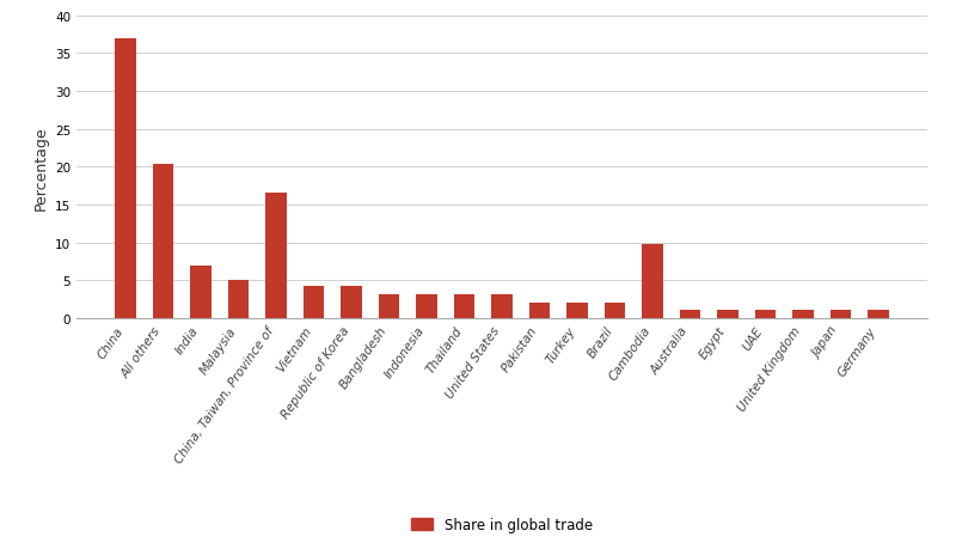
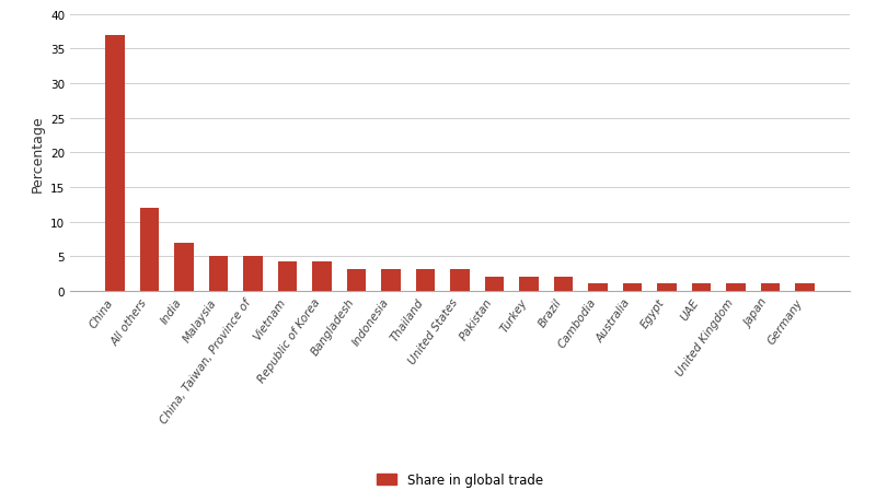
All others: 20.4 -> 12.0
China, Taiwan, Province of: 16.6 -> 5.0
Cambodia: 9.8 -> 1.0
